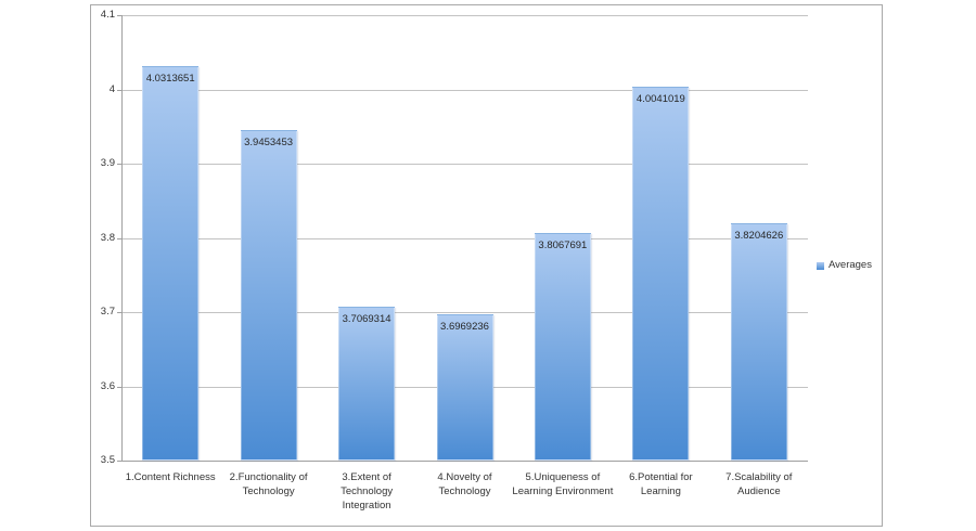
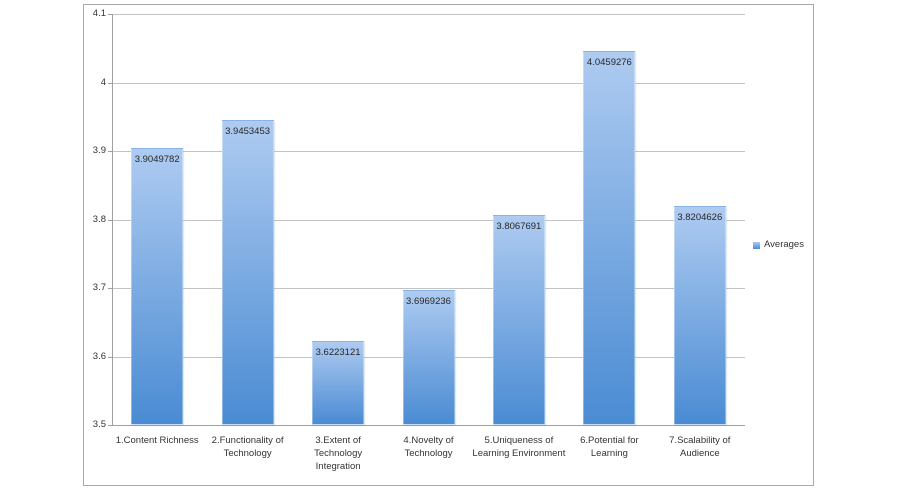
1.Content Richness: 4.0313651 -> 3.9049782
3.Extent of Technology Integration: 3.7069314 -> 3.6223121
6.Potential for Learning: 4.0041019 -> 4.0459276
